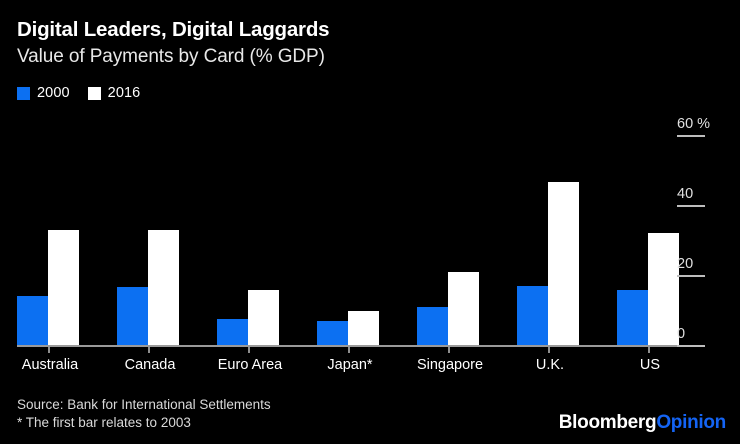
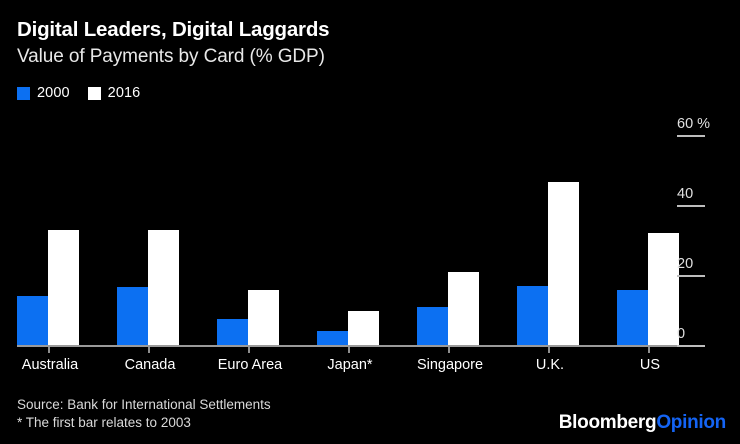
2000/Japan*: 7% -> 4%
